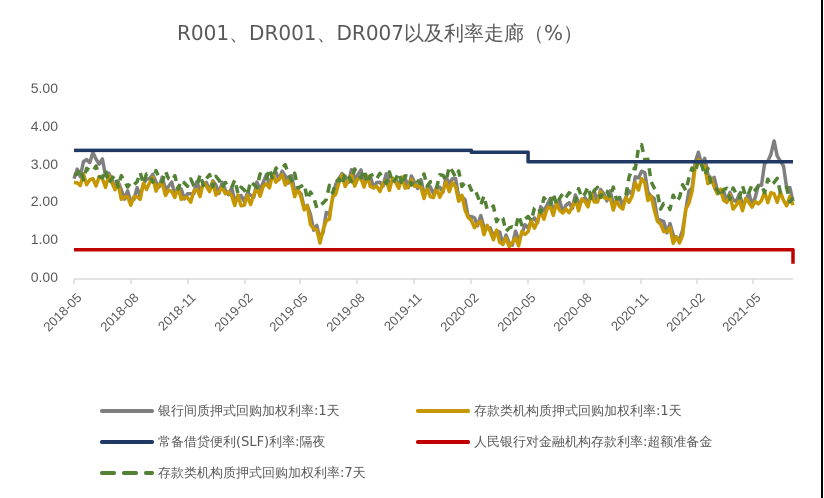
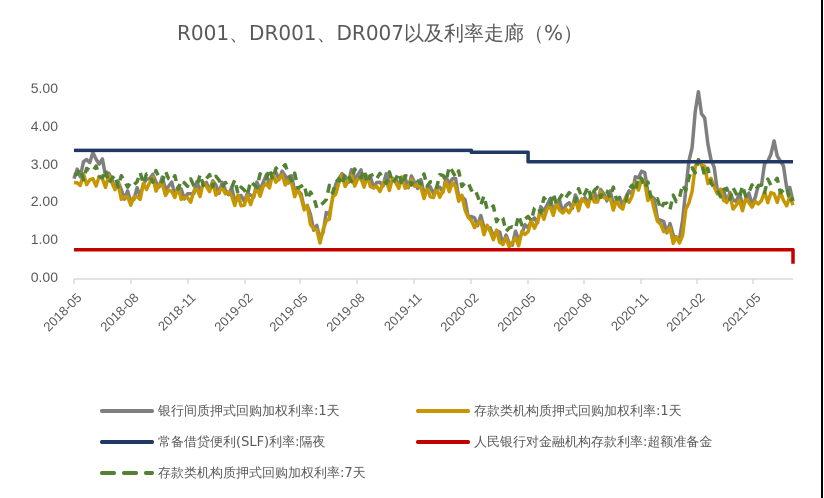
存款类机构质押式回购加权利率:7天/2020-11: 3.5 -> 2.6
银行间质押式回购加权利率:1天/2021-02: 3.3 -> 4.9
